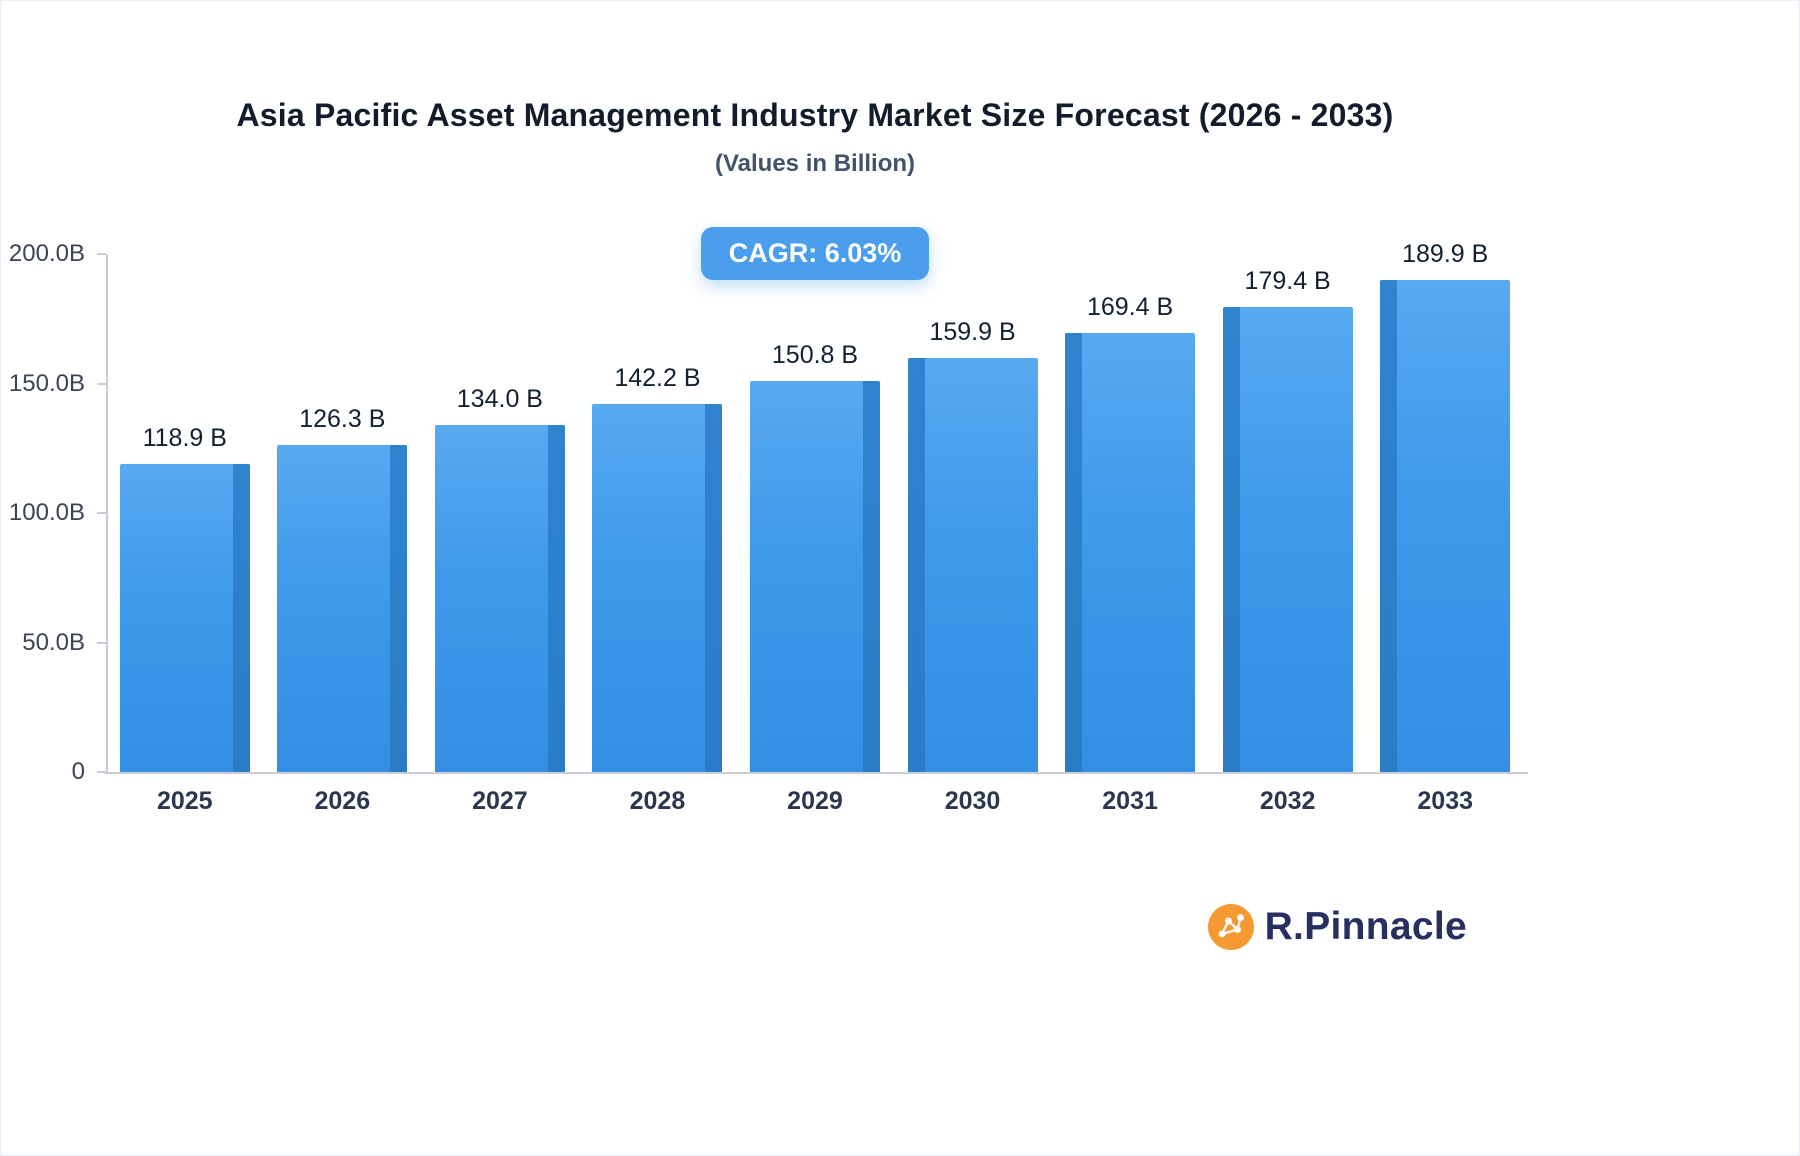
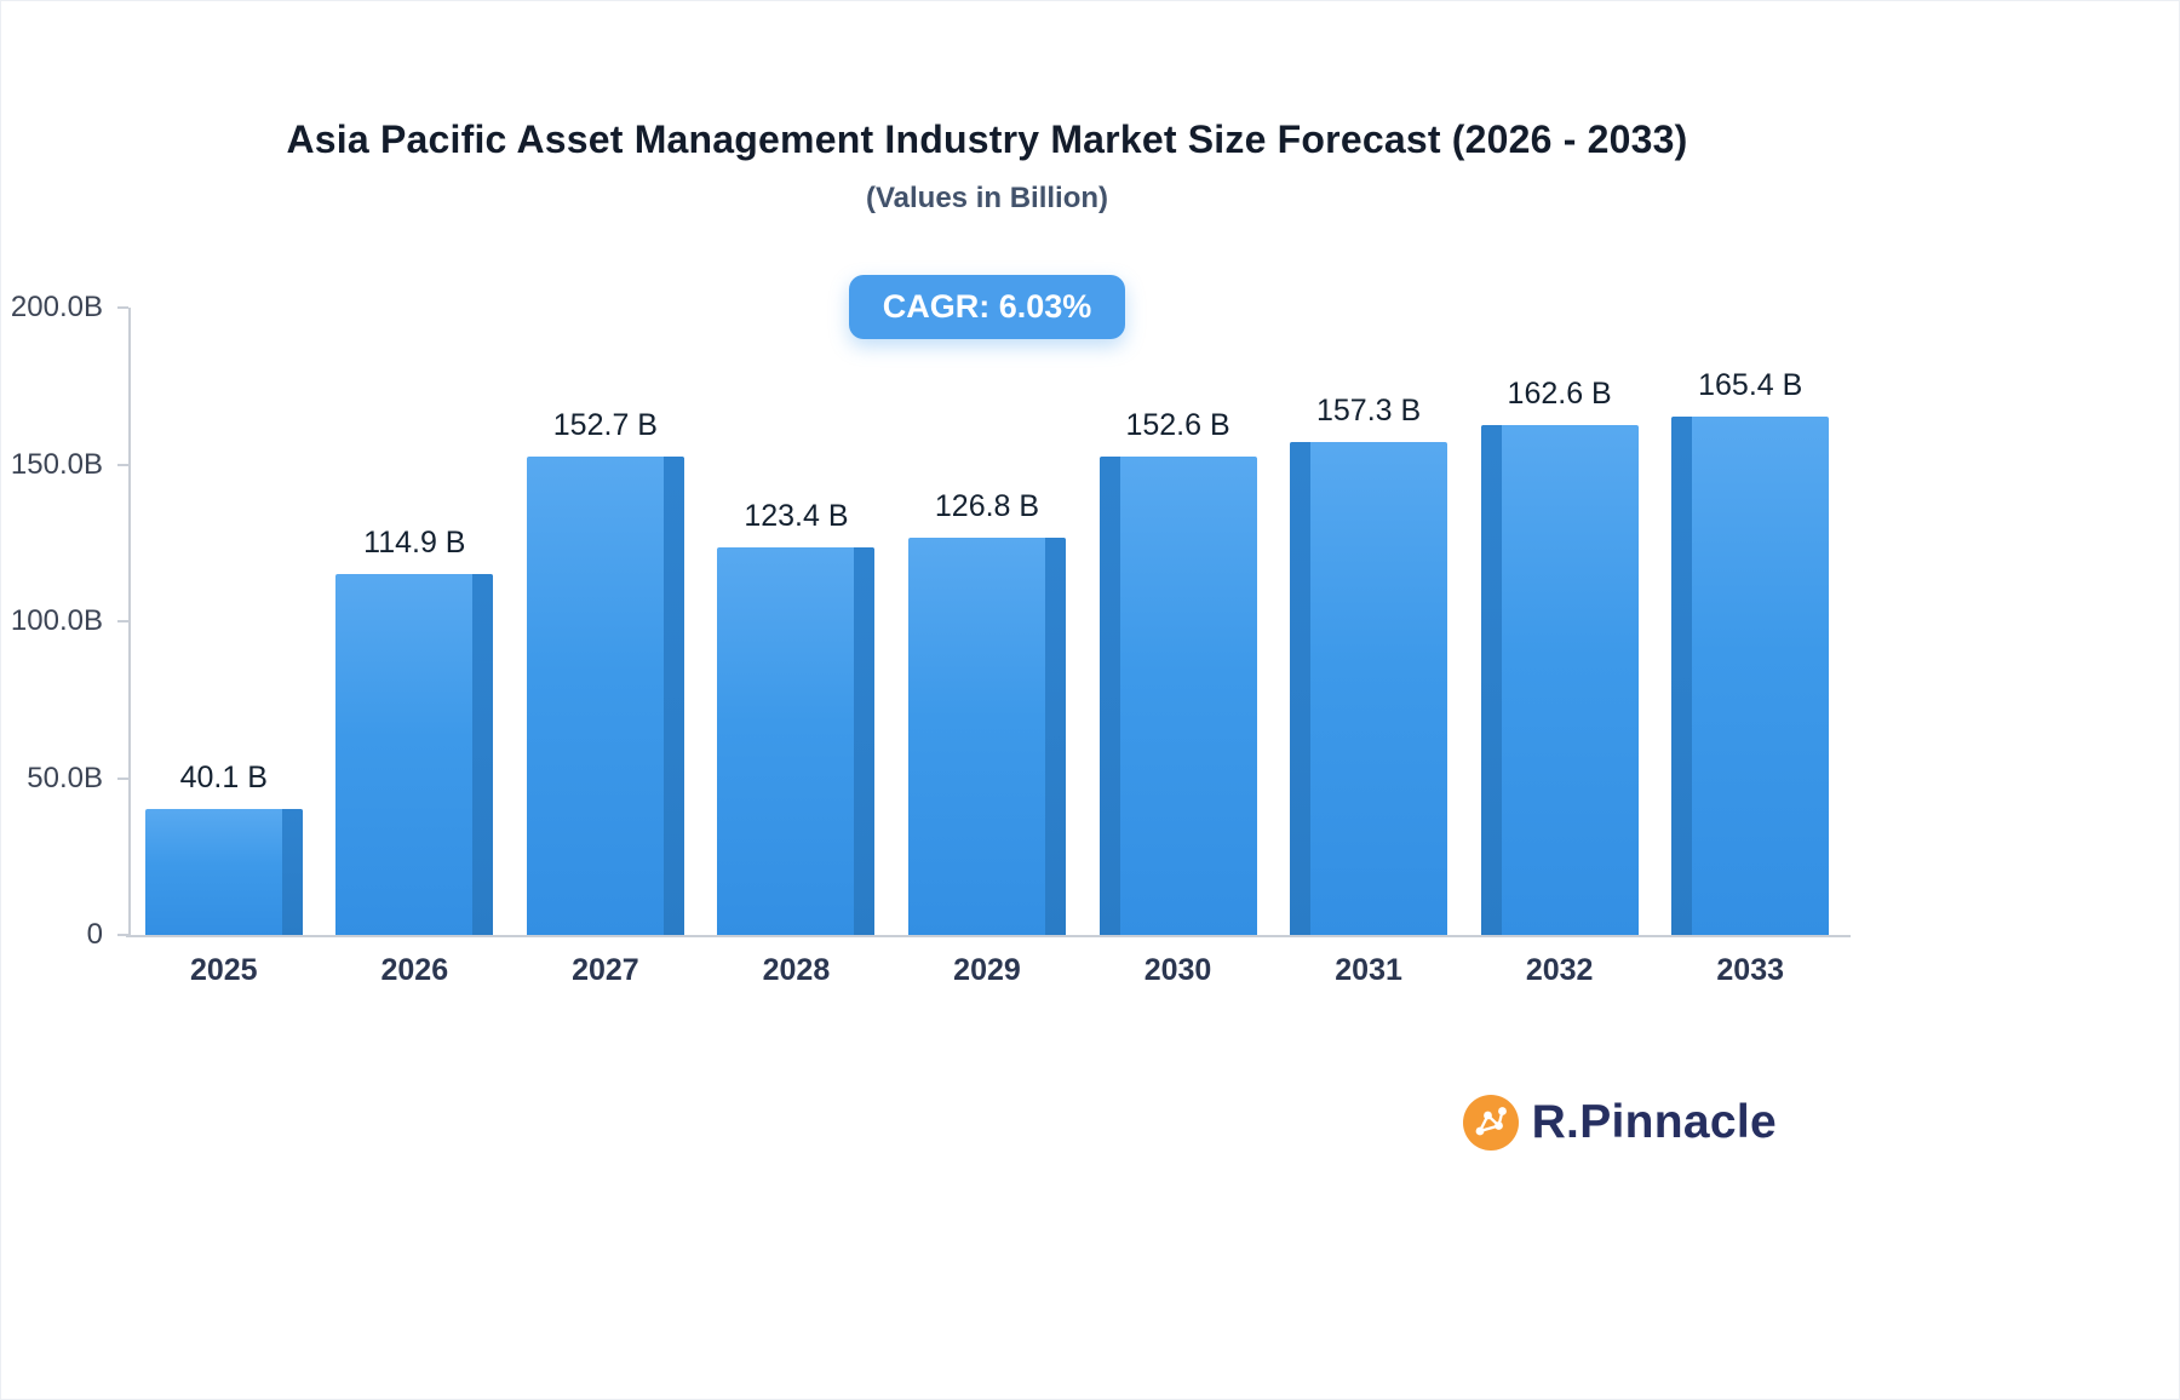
2025: 118.9 -> 40.1
2026: 126.3 -> 114.9
2027: 134.0 -> 152.7
2028: 142.2 -> 123.4
2029: 150.8 -> 126.8
2030: 159.9 -> 152.6
2031: 169.4 -> 157.3
2032: 179.4 -> 162.6
2033: 189.9 -> 165.4
